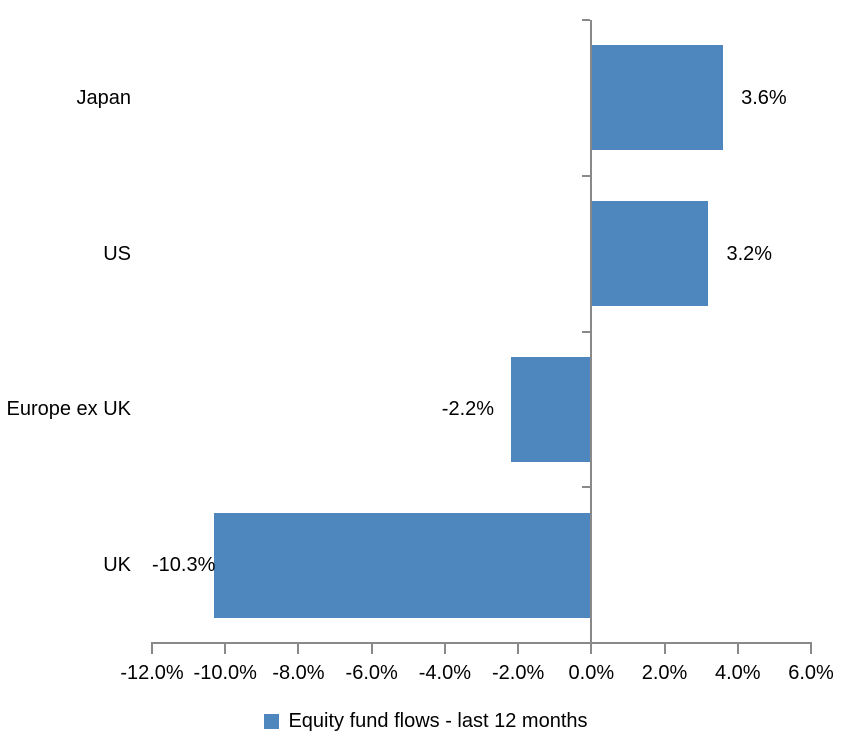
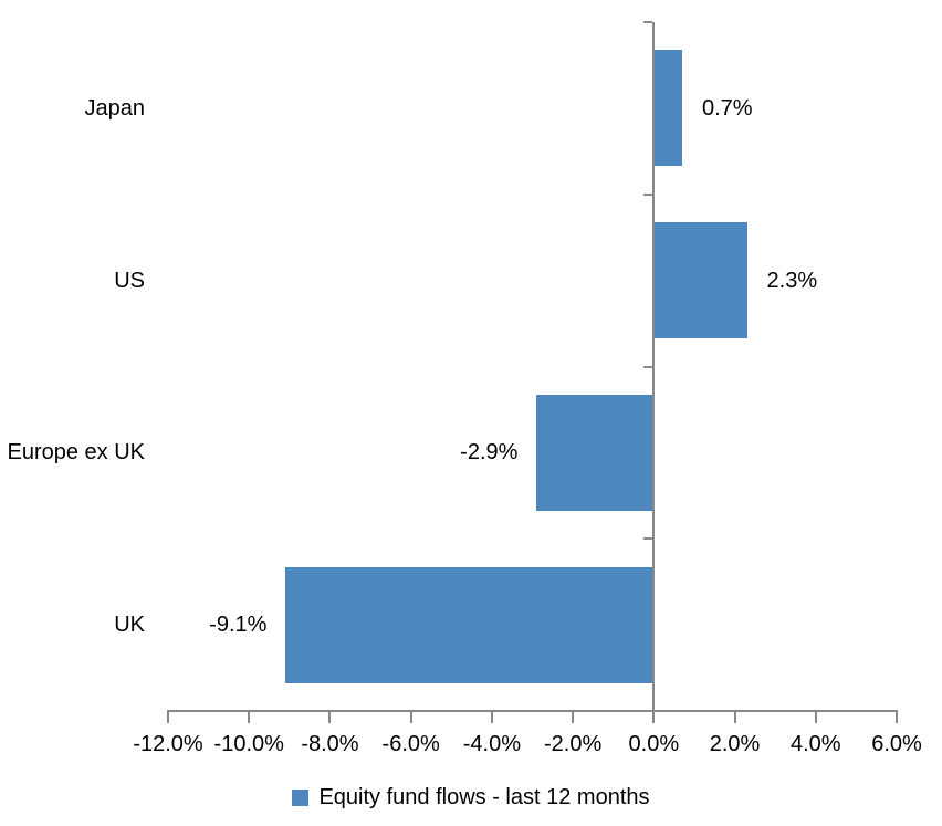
Japan: 3.6% -> 0.7%
US: 3.2% -> 2.3%
Europe ex UK: -2.2% -> -2.9%
UK: -10.3% -> -9.1%
